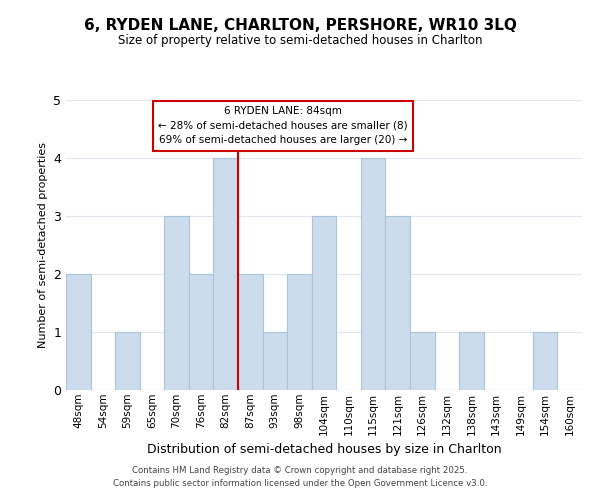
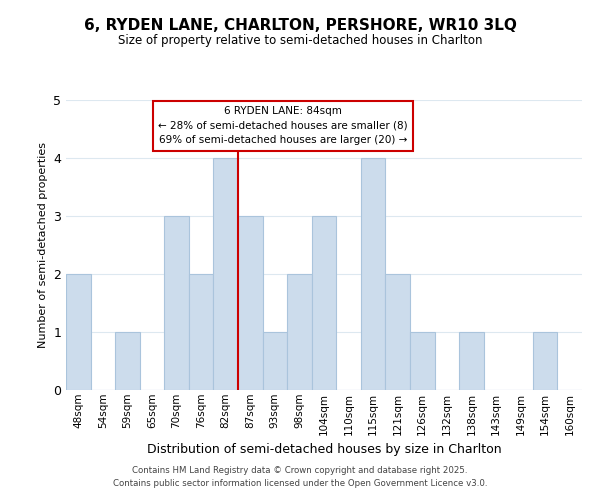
87sqm: 2 -> 3
121sqm: 3 -> 2
